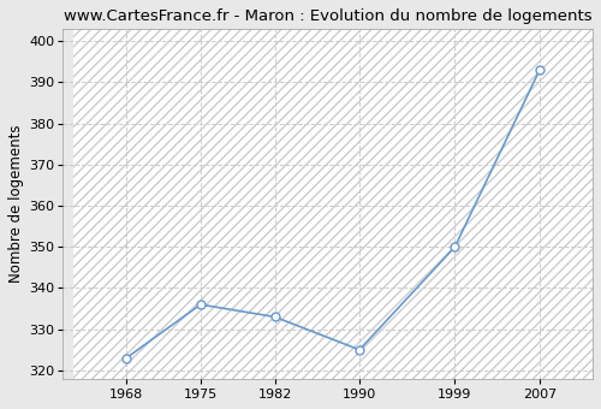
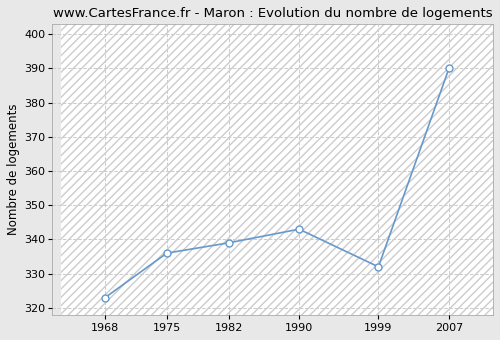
1982: 333 -> 339
1990: 325 -> 343
1999: 350 -> 332
2007: 393 -> 390
